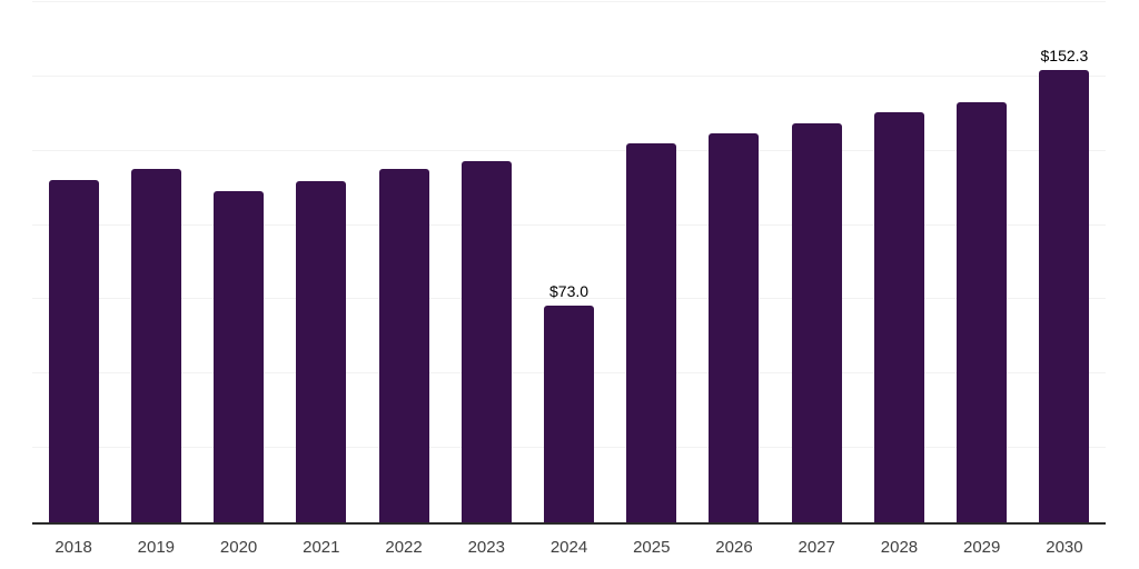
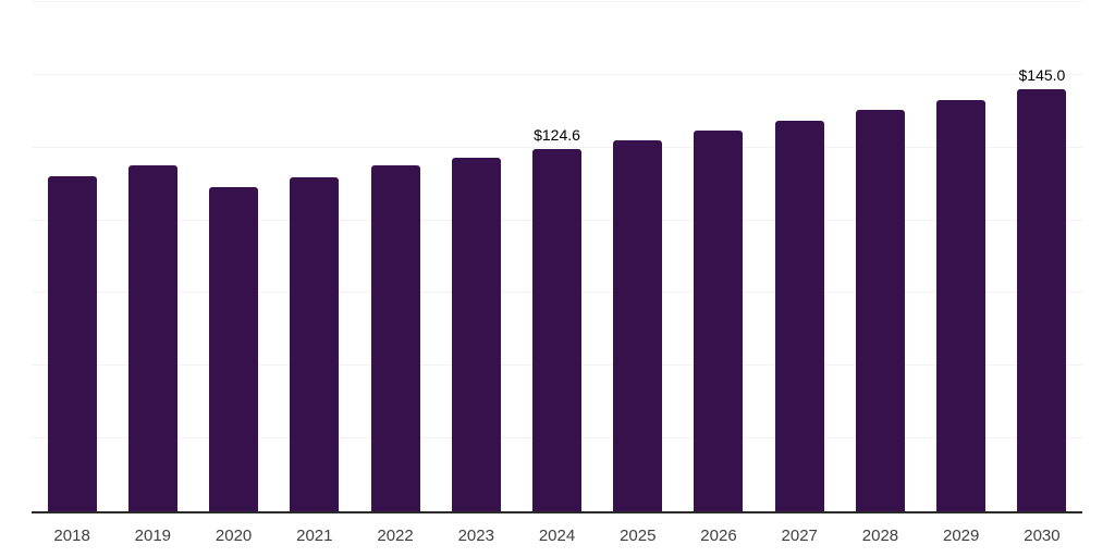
2024: $73.0 -> $124.6
2030: $152.3 -> $145.0
